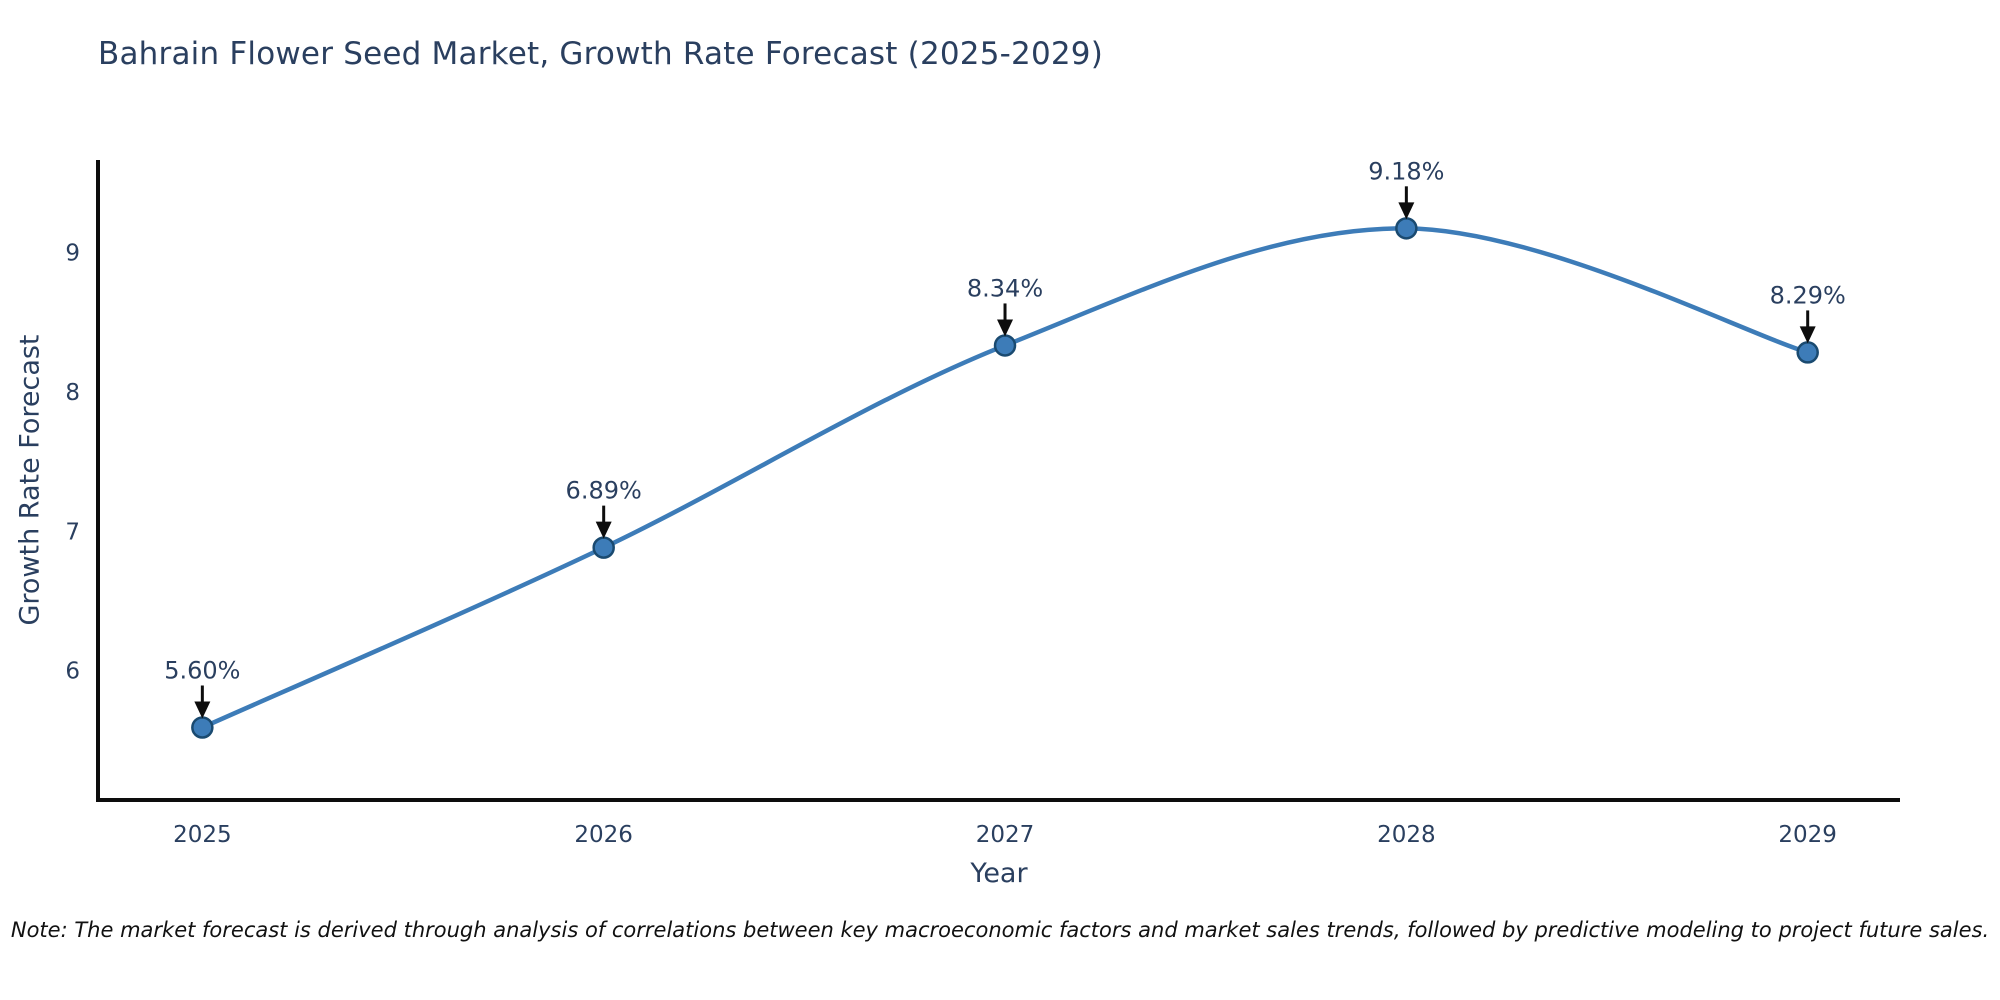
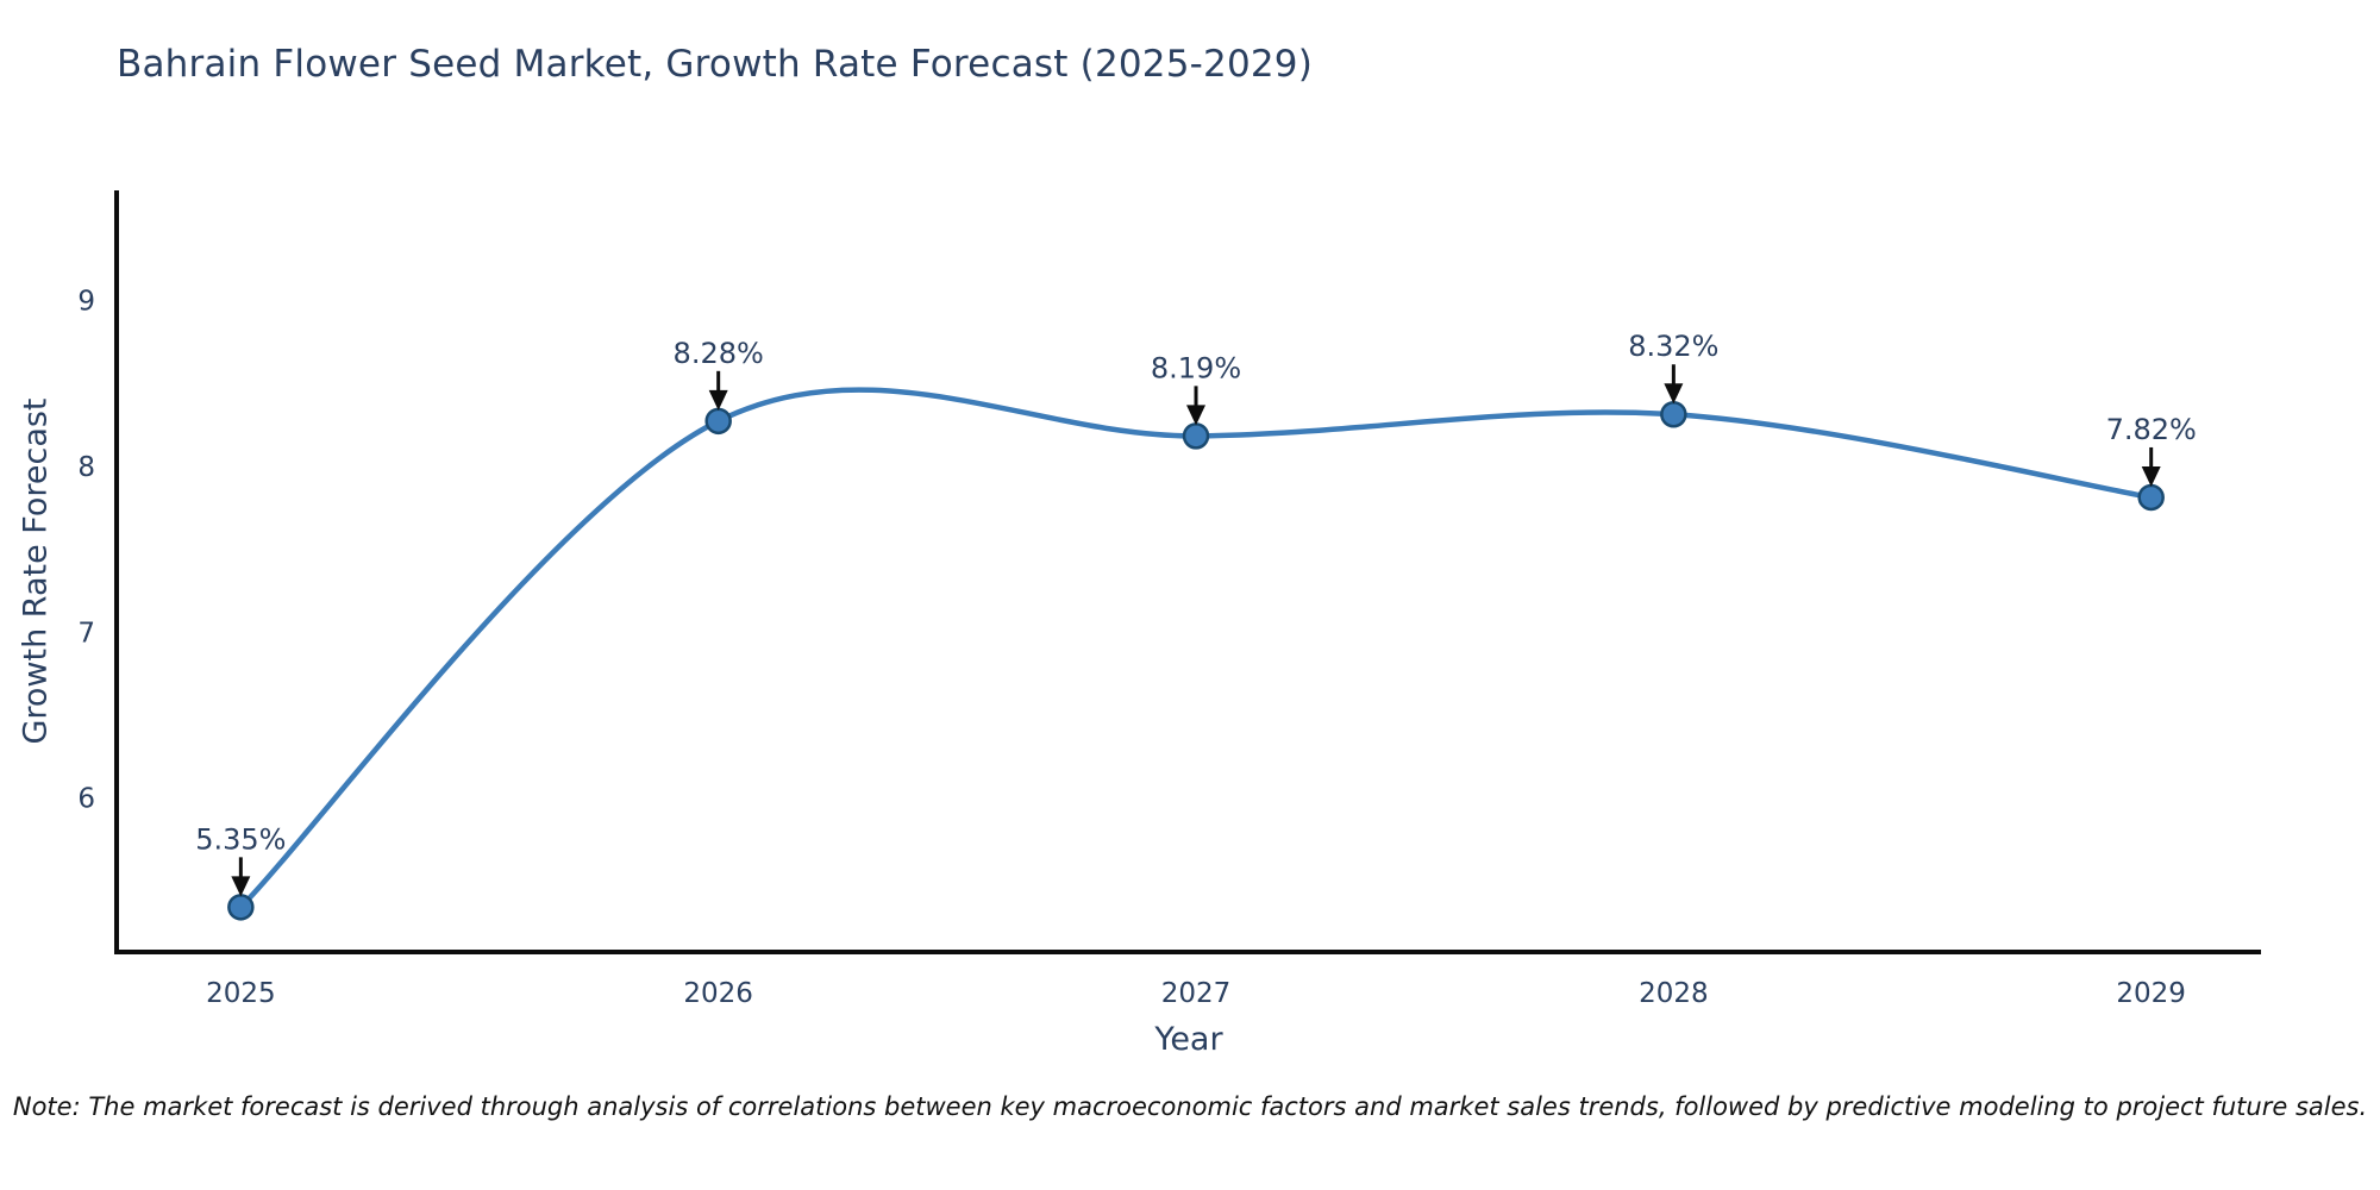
2025: 5.60% -> 5.35%
2026: 6.89% -> 8.28%
2027: 8.34% -> 8.19%
2028: 9.18% -> 8.32%
2029: 8.29% -> 7.82%
